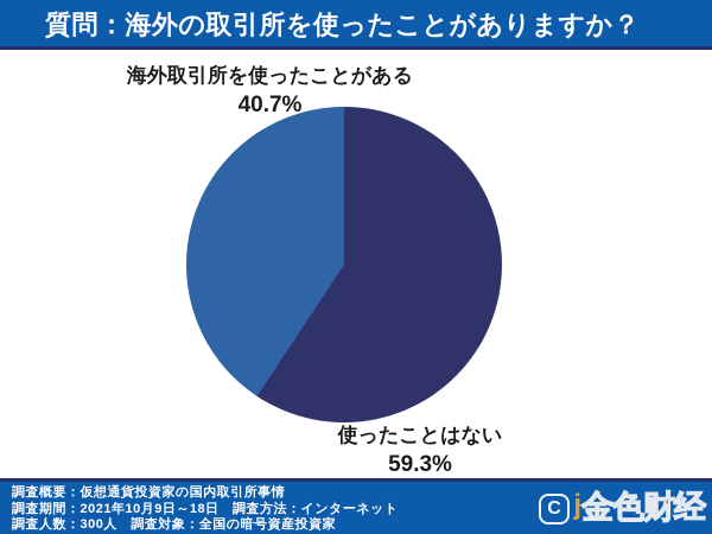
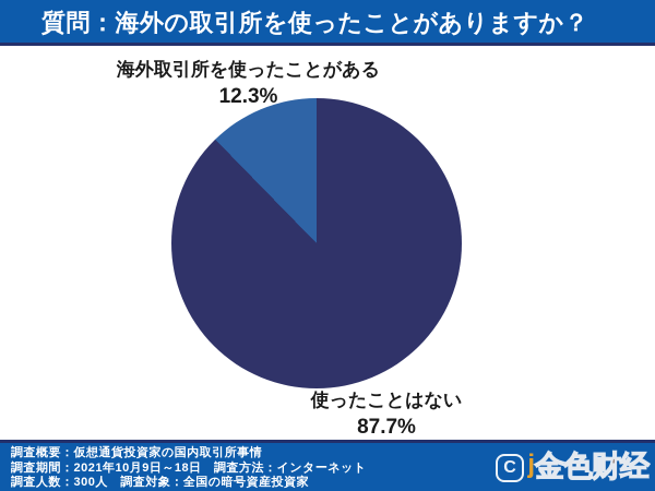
海外取引所を使ったことがある: 40.7% -> 12.3%
使ったことはない: 59.3% -> 87.7%
